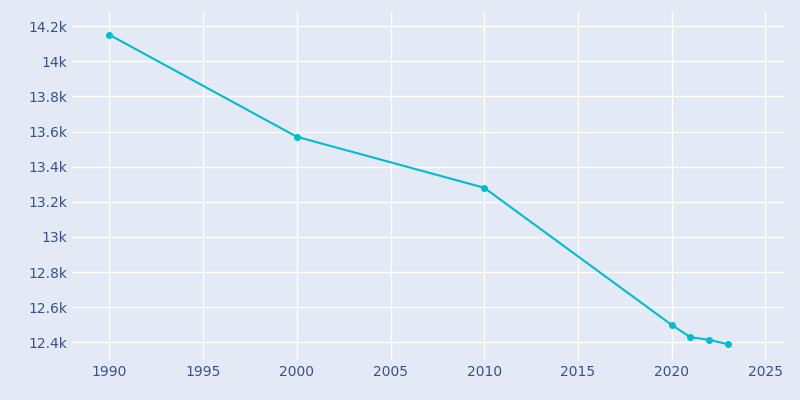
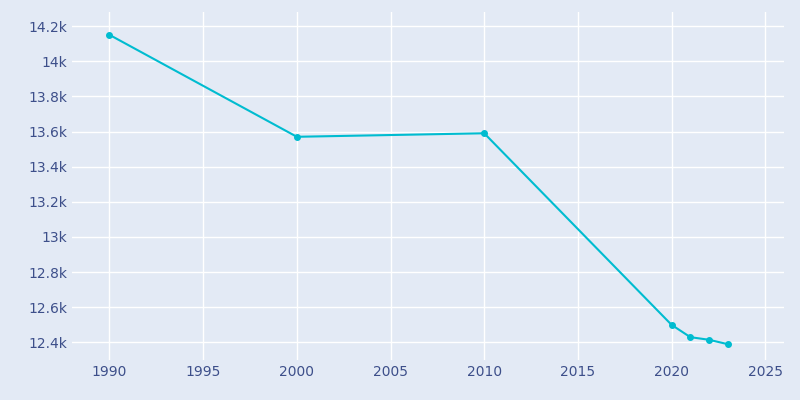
2010: 13.28k -> 13.59k
